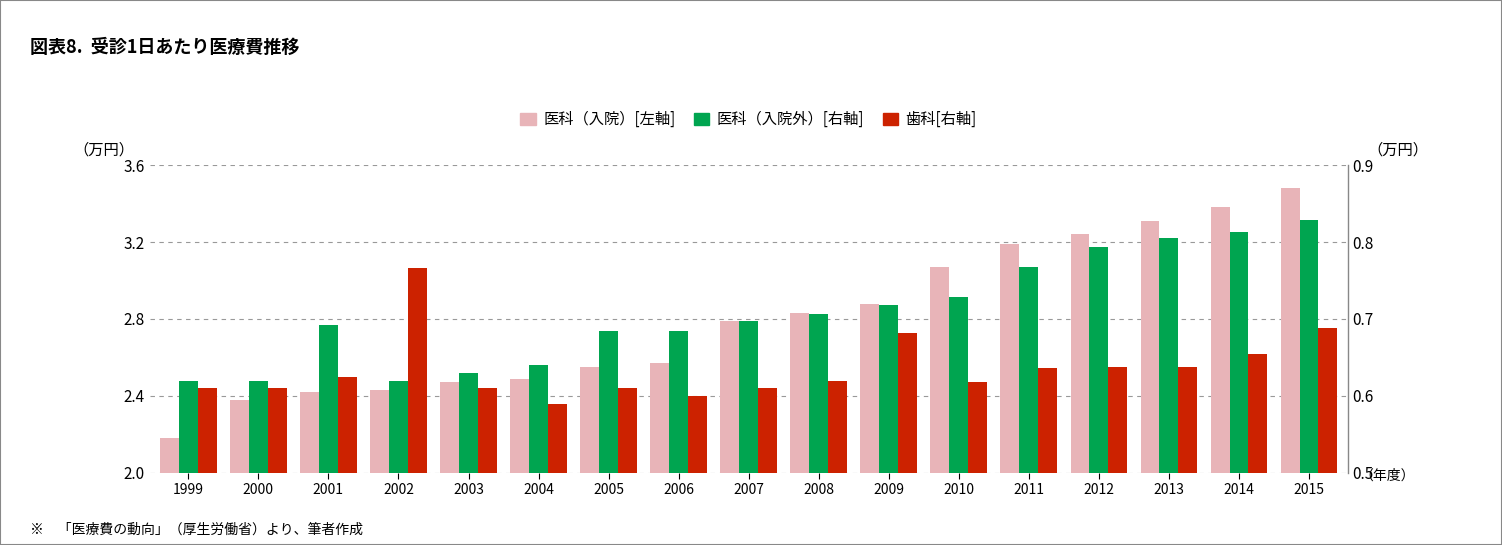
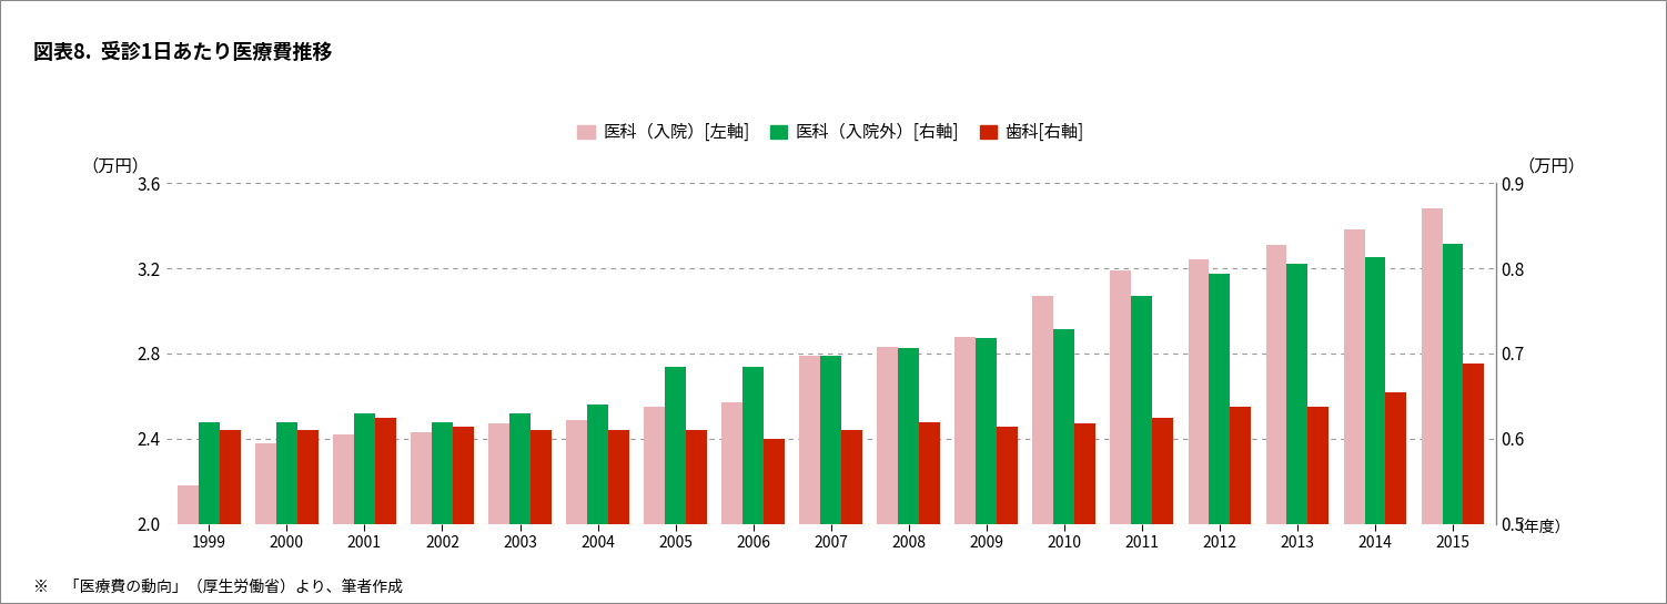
医科（入院外）[右軸]/2001: 0.692 -> 0.630
歯科[右軸]/2002: 0.766 -> 0.614
歯科[右軸]/2004: 0.590 -> 0.610
歯科[右軸]/2009: 0.682 -> 0.614
歯科[右軸]/2011: 0.636 -> 0.624
